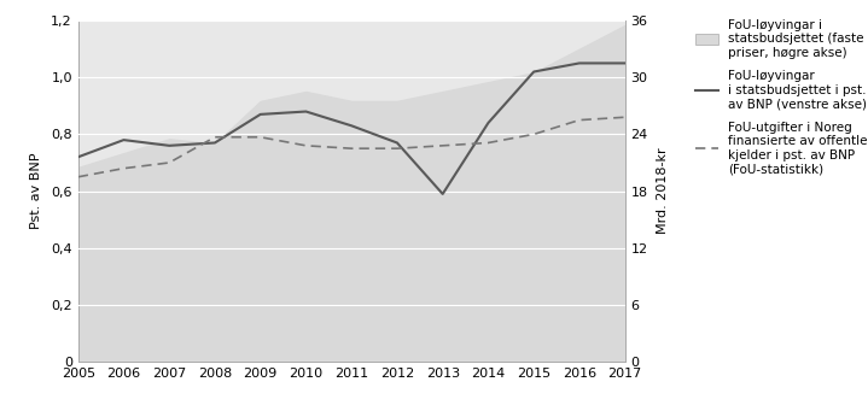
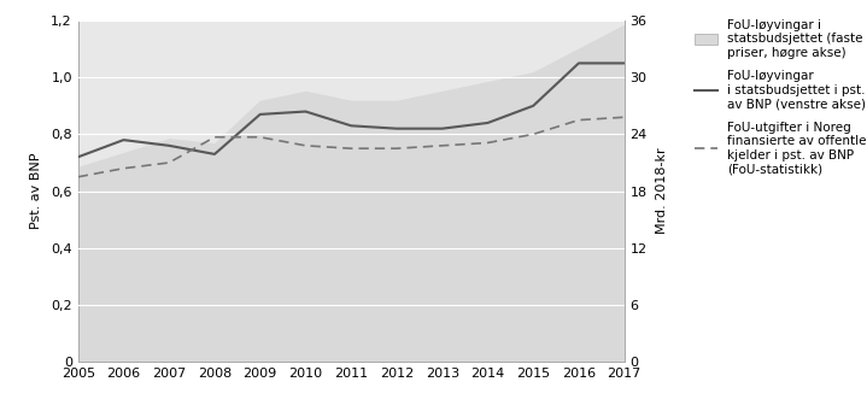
FoU-løyvingar i statsbudsjettet i pst. av BNP (venstre akse)/2008: 0,77 -> 0,73
FoU-løyvingar i statsbudsjettet i pst. av BNP (venstre akse)/2012: 0,77 -> 0,82
FoU-løyvingar i statsbudsjettet i pst. av BNP (venstre akse)/2013: 0,59 -> 0,82
FoU-løyvingar i statsbudsjettet i pst. av BNP (venstre akse)/2015: 1,02 -> 0,90
